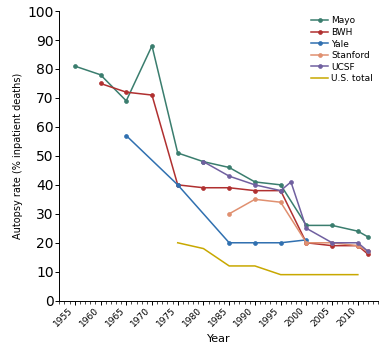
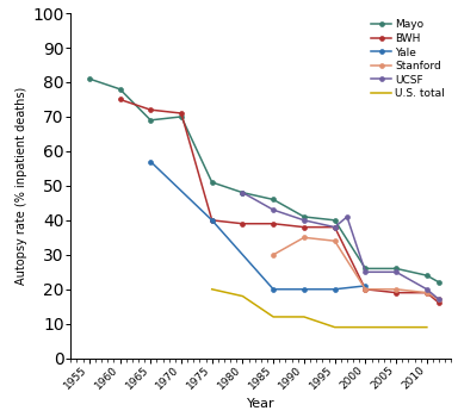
Mayo/1970: 88 -> 70
UCSF/2005: 20 -> 25
